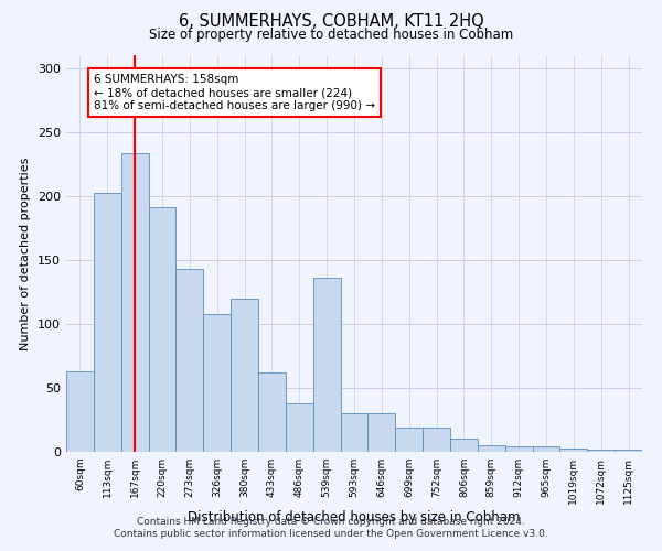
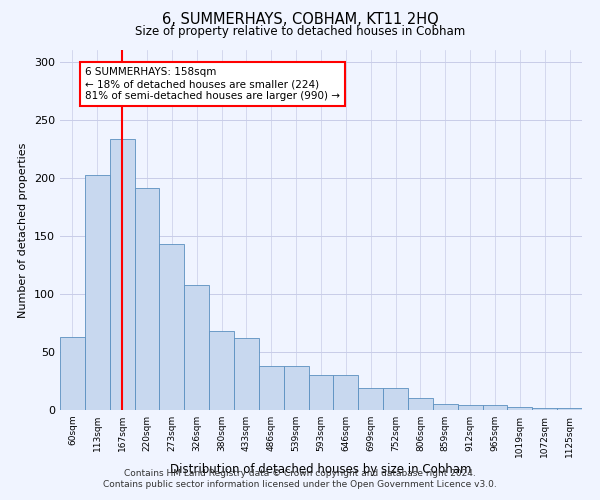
380sqm: 120 -> 68
539sqm: 136 -> 38
